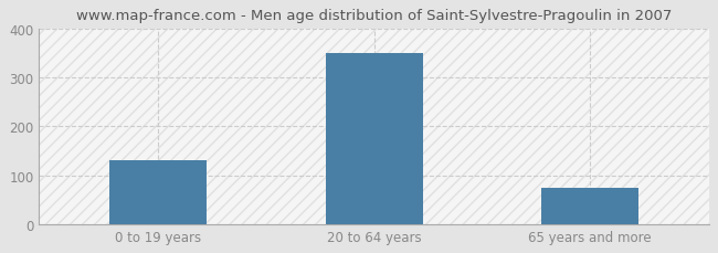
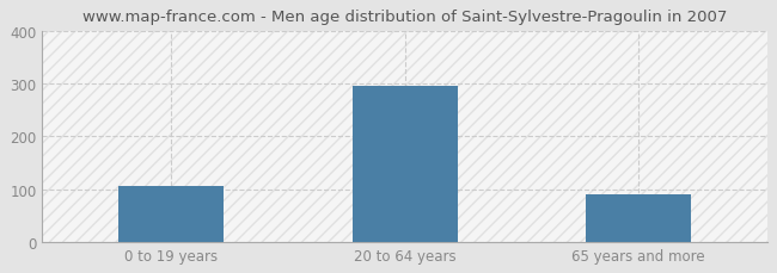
0 to 19 years: 130 -> 105
20 to 64 years: 350 -> 295
65 years and more: 75 -> 90
